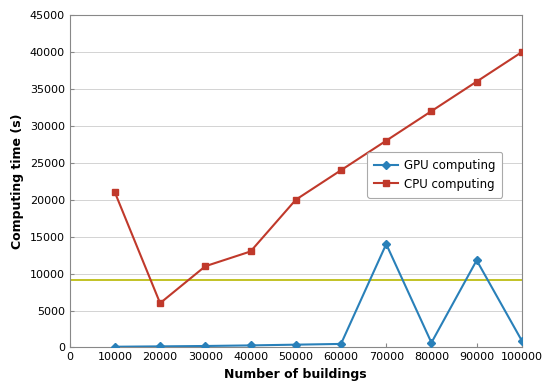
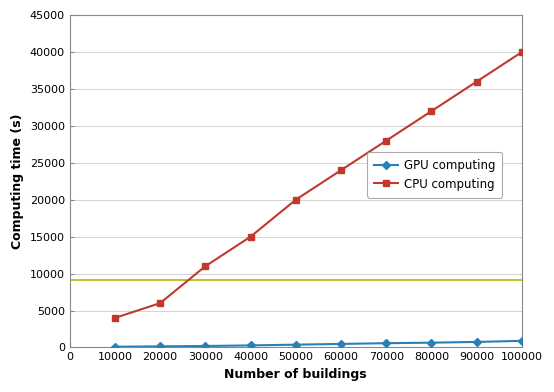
CPU computing/10000: 21000 -> 4000
CPU computing/40000: 13000 -> 15000
GPU computing/70000: 14000 -> 600
GPU computing/90000: 11800 -> 800
